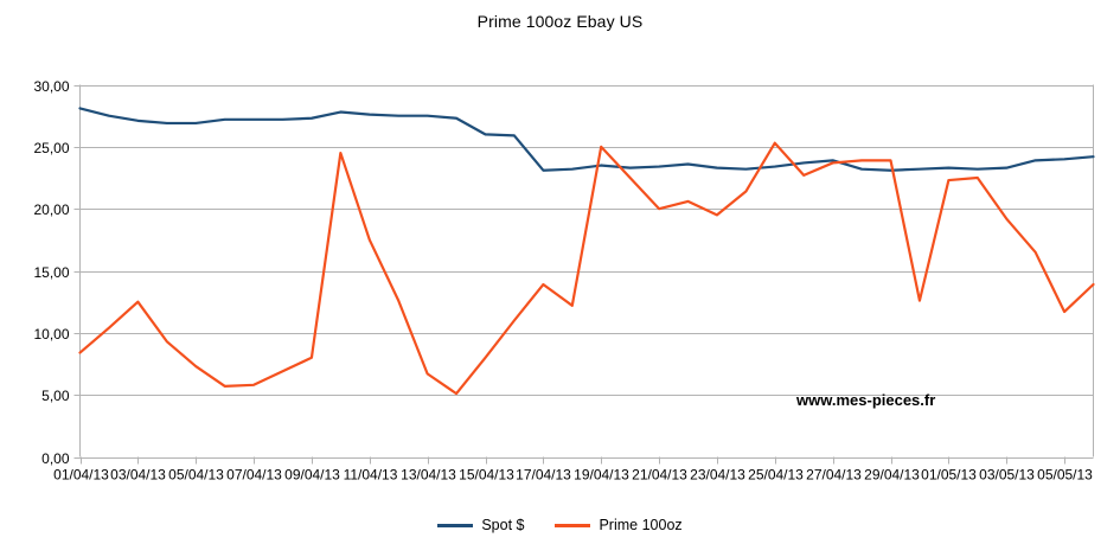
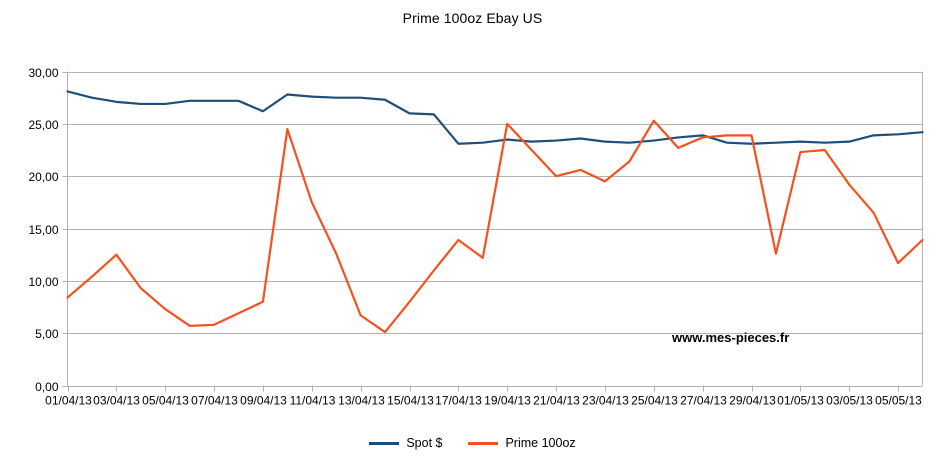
Spot $/09/04/13: 27,3 -> 26,2
